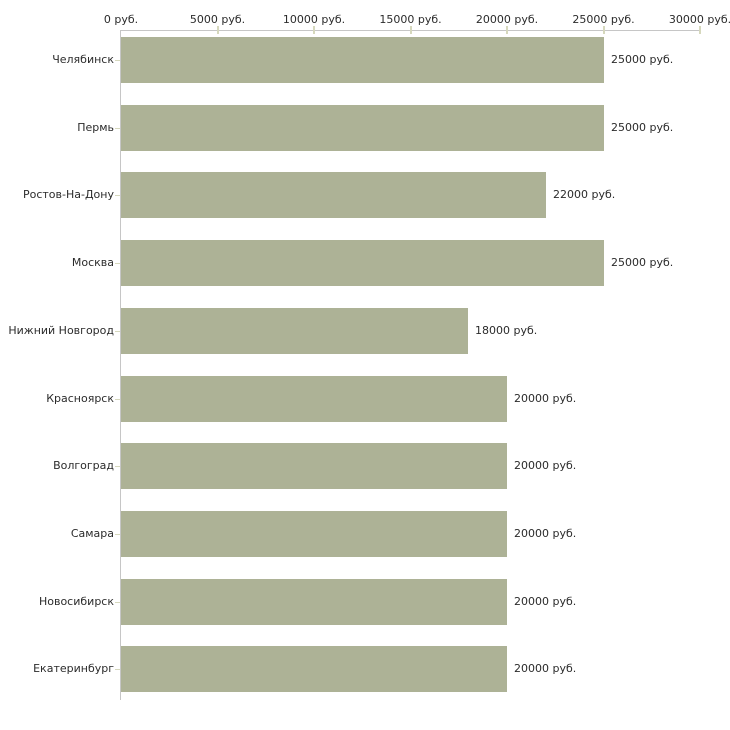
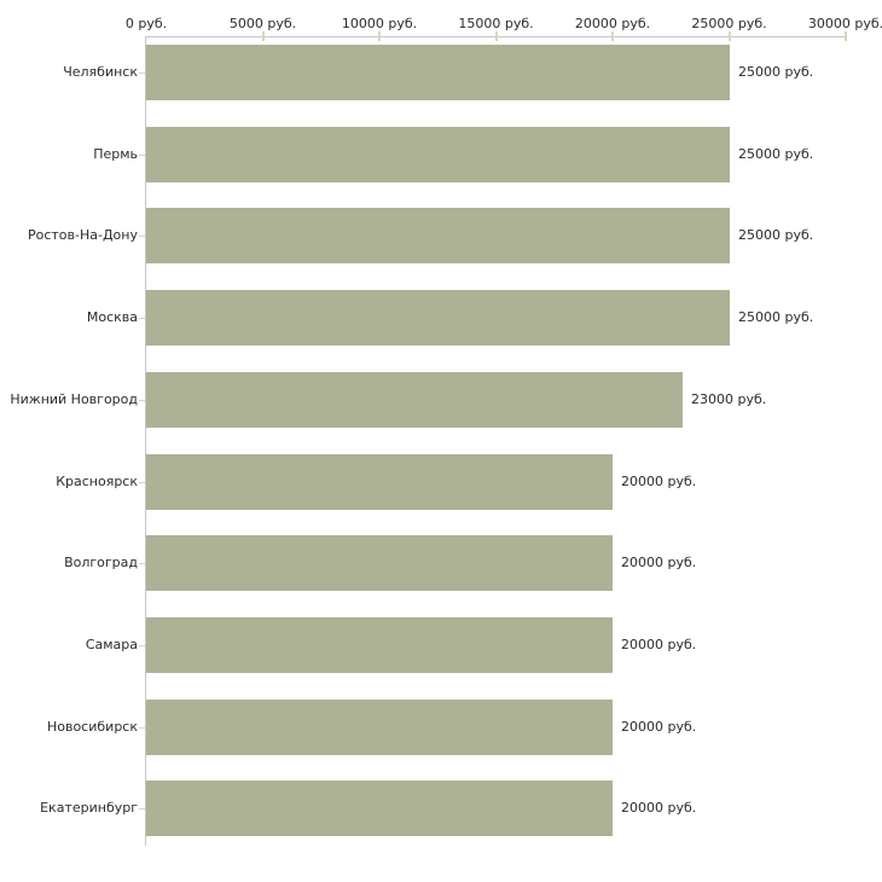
Ростов-На-Дону: 22000 -> 25000
Нижний Новгород: 18000 -> 23000
